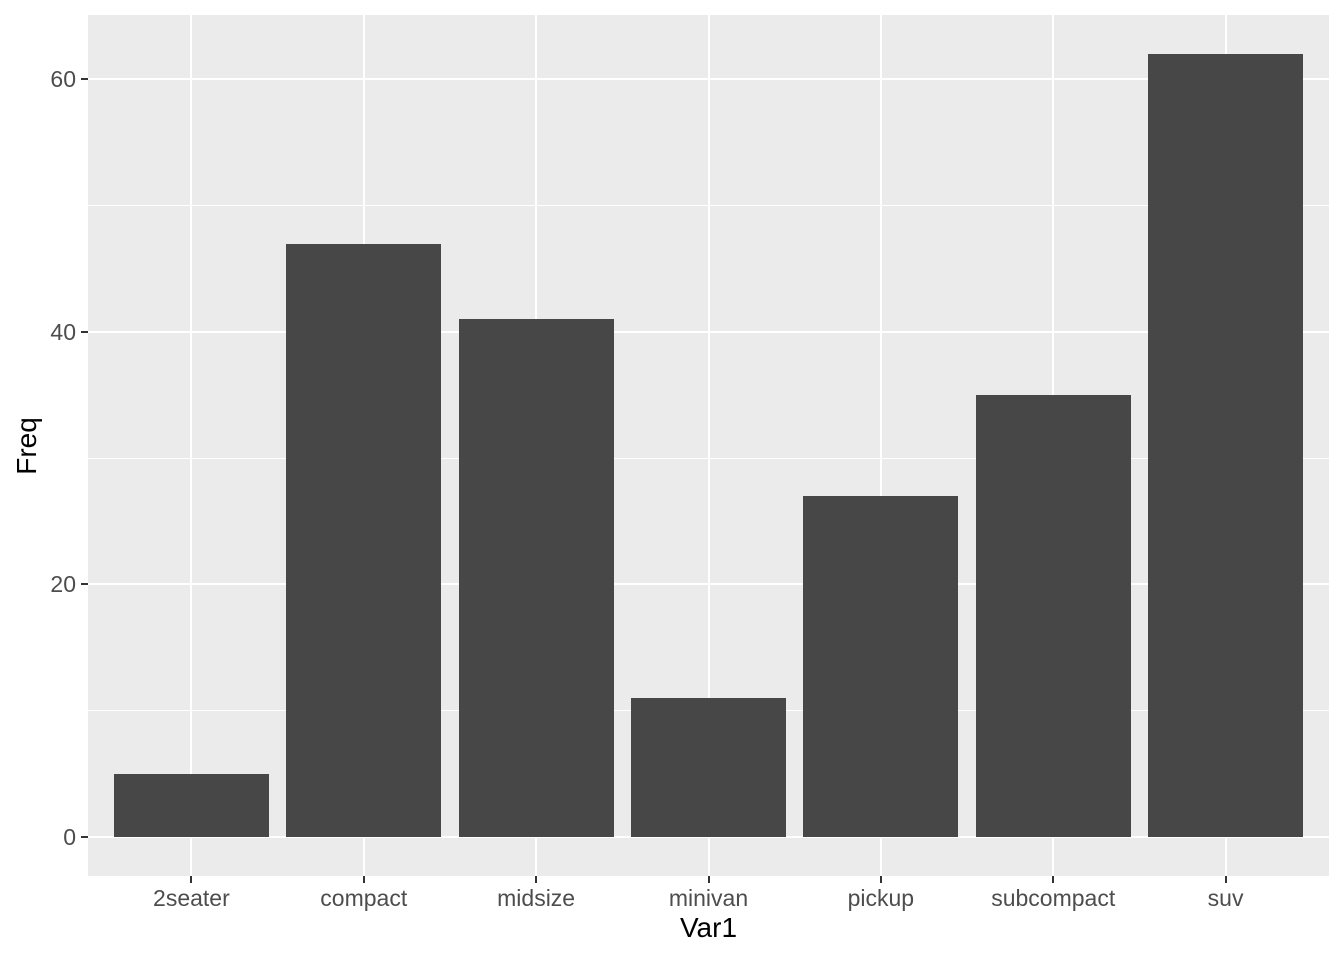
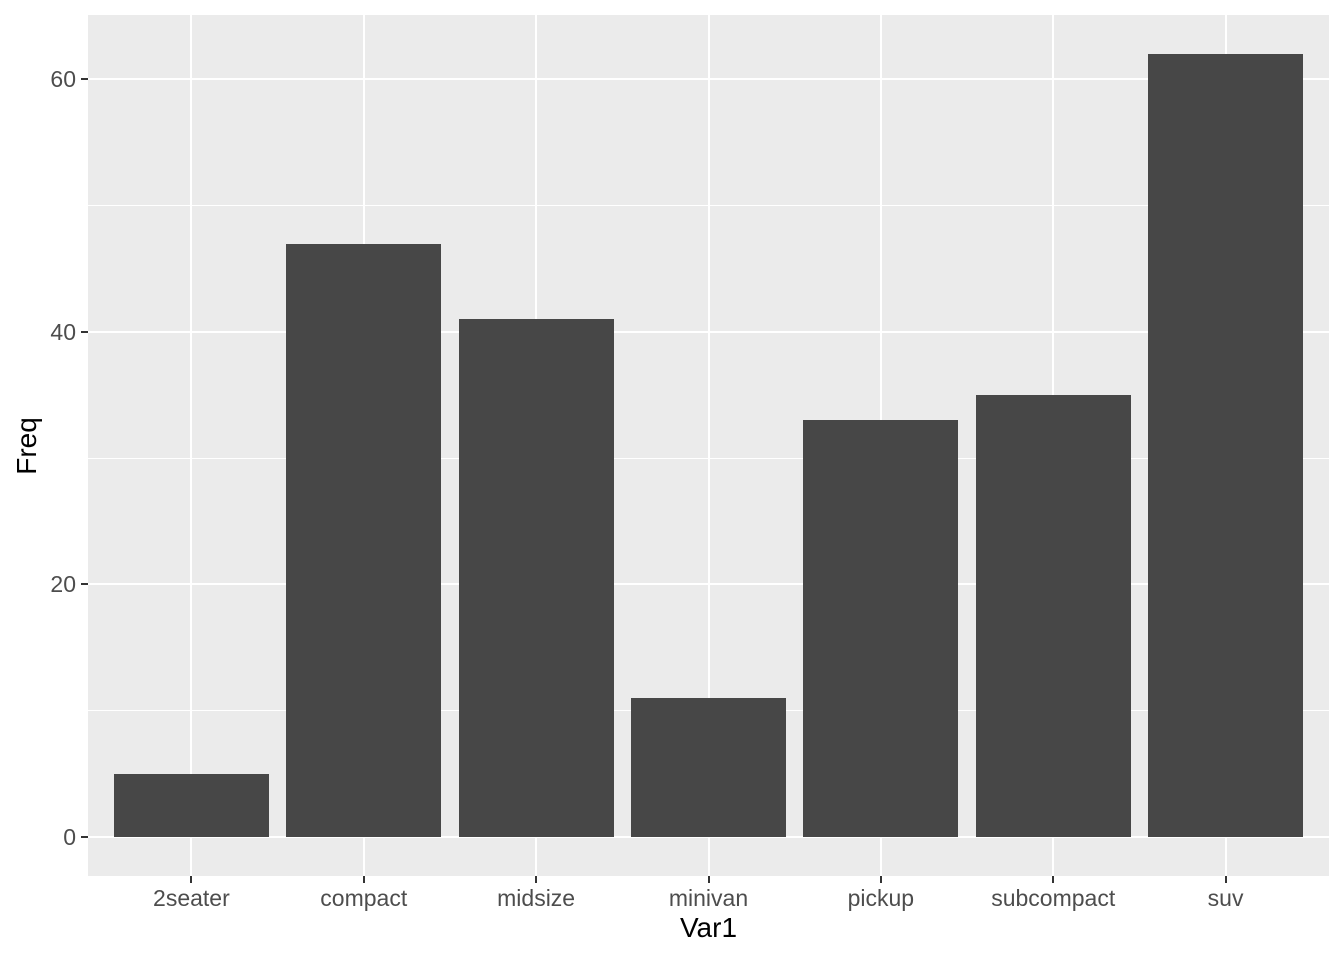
pickup: 27 -> 33
